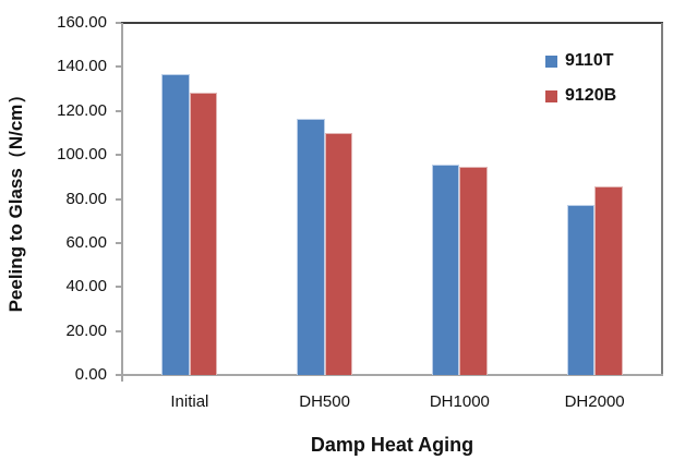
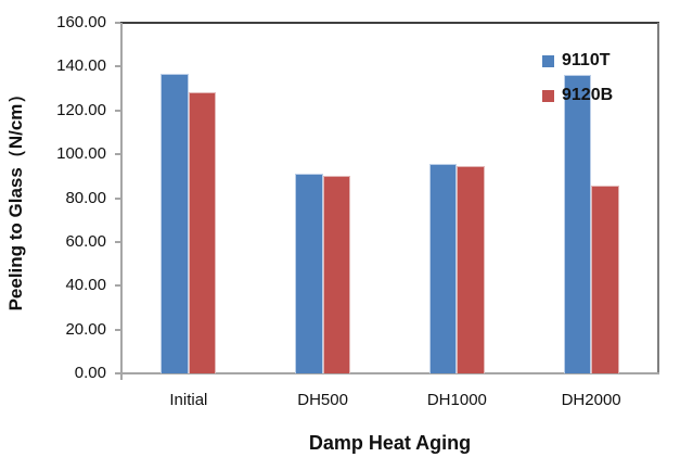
9110T/DH500: 116 -> 91
9120B/DH500: 110 -> 90
9110T/DH2000: 78 -> 136
